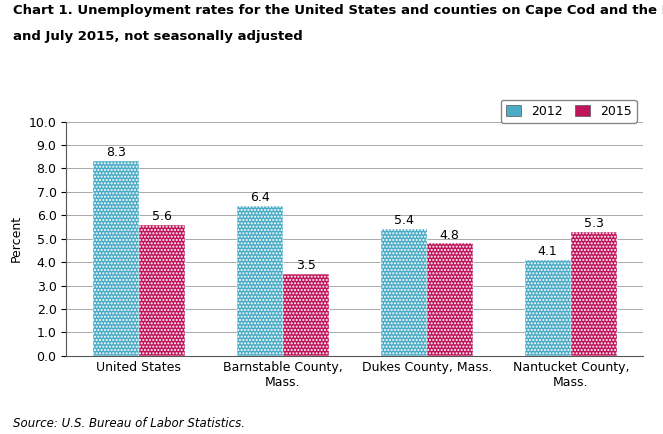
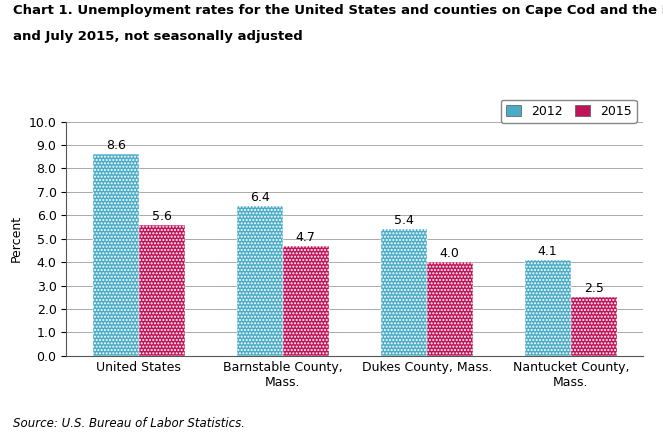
2012/United States: 8.3 -> 8.6
2015/Barnstable County, Mass.: 3.5 -> 4.7
2015/Dukes County, Mass.: 4.8 -> 4.0
2015/Nantucket County, Mass.: 5.3 -> 2.5
